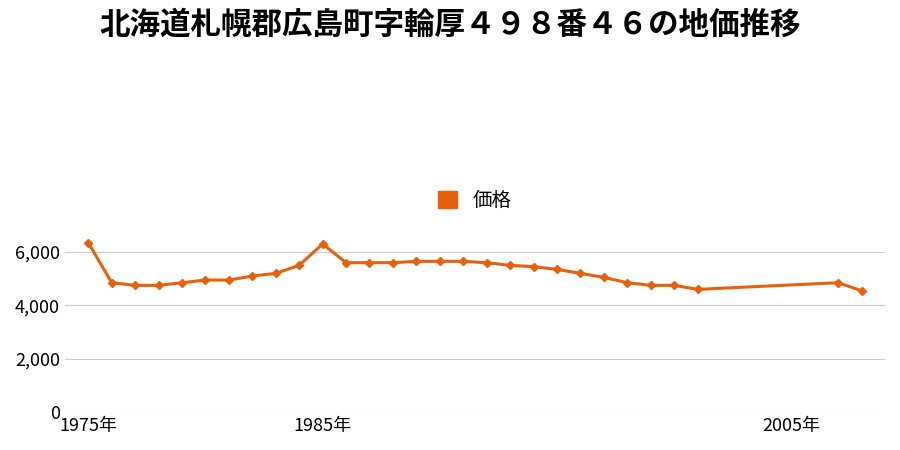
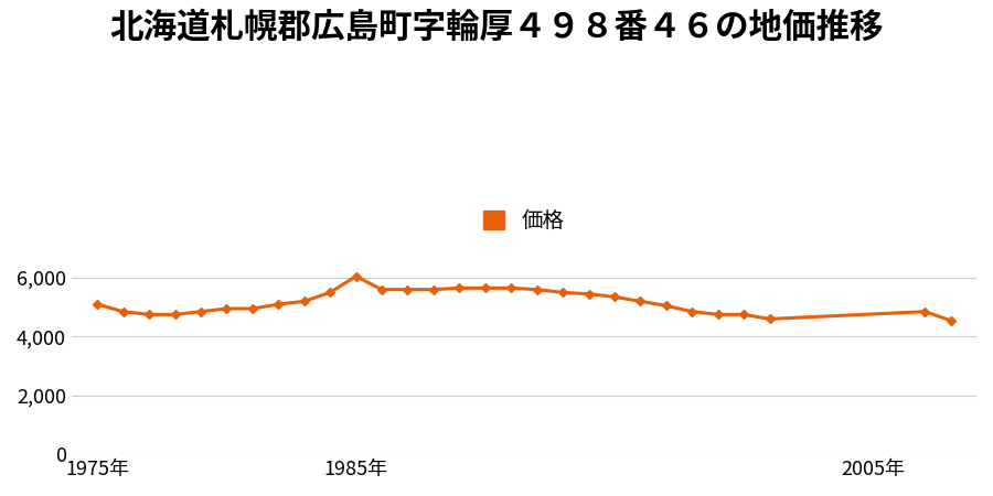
1975年: 6,350 -> 5,100
1985年: 6,300 -> 6,050
